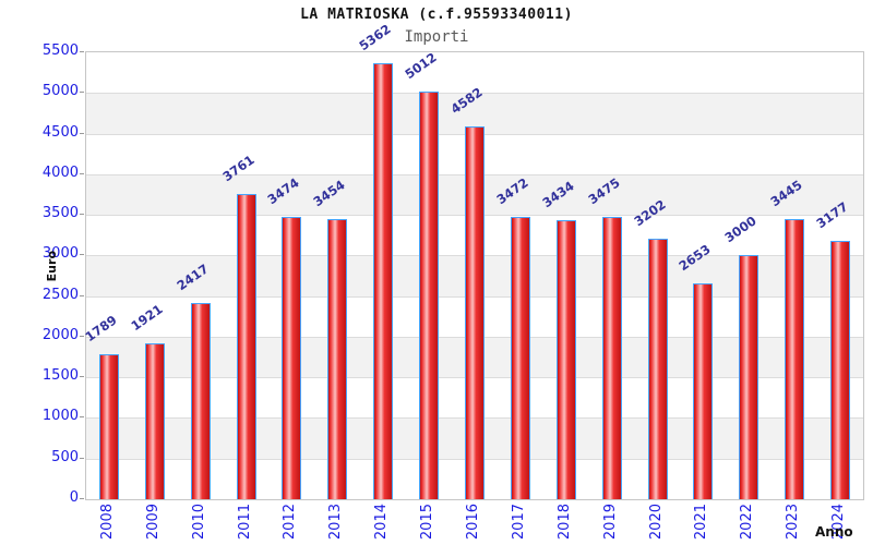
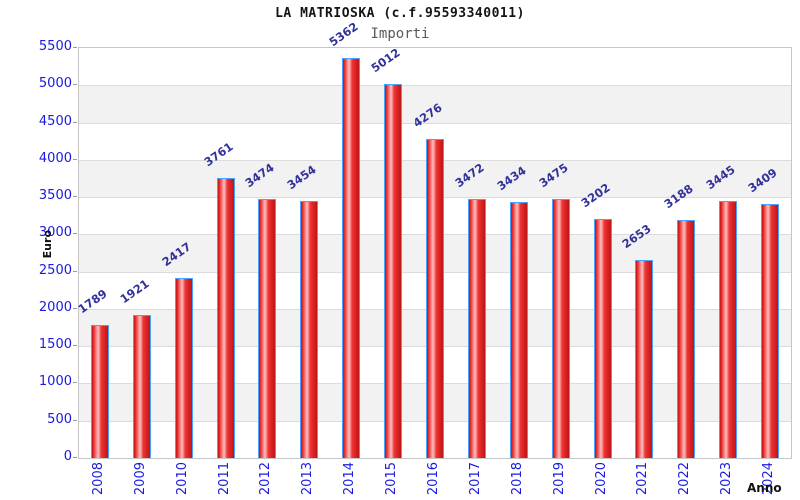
2016: 4582 -> 4276
2022: 3000 -> 3188
2024: 3177 -> 3409
